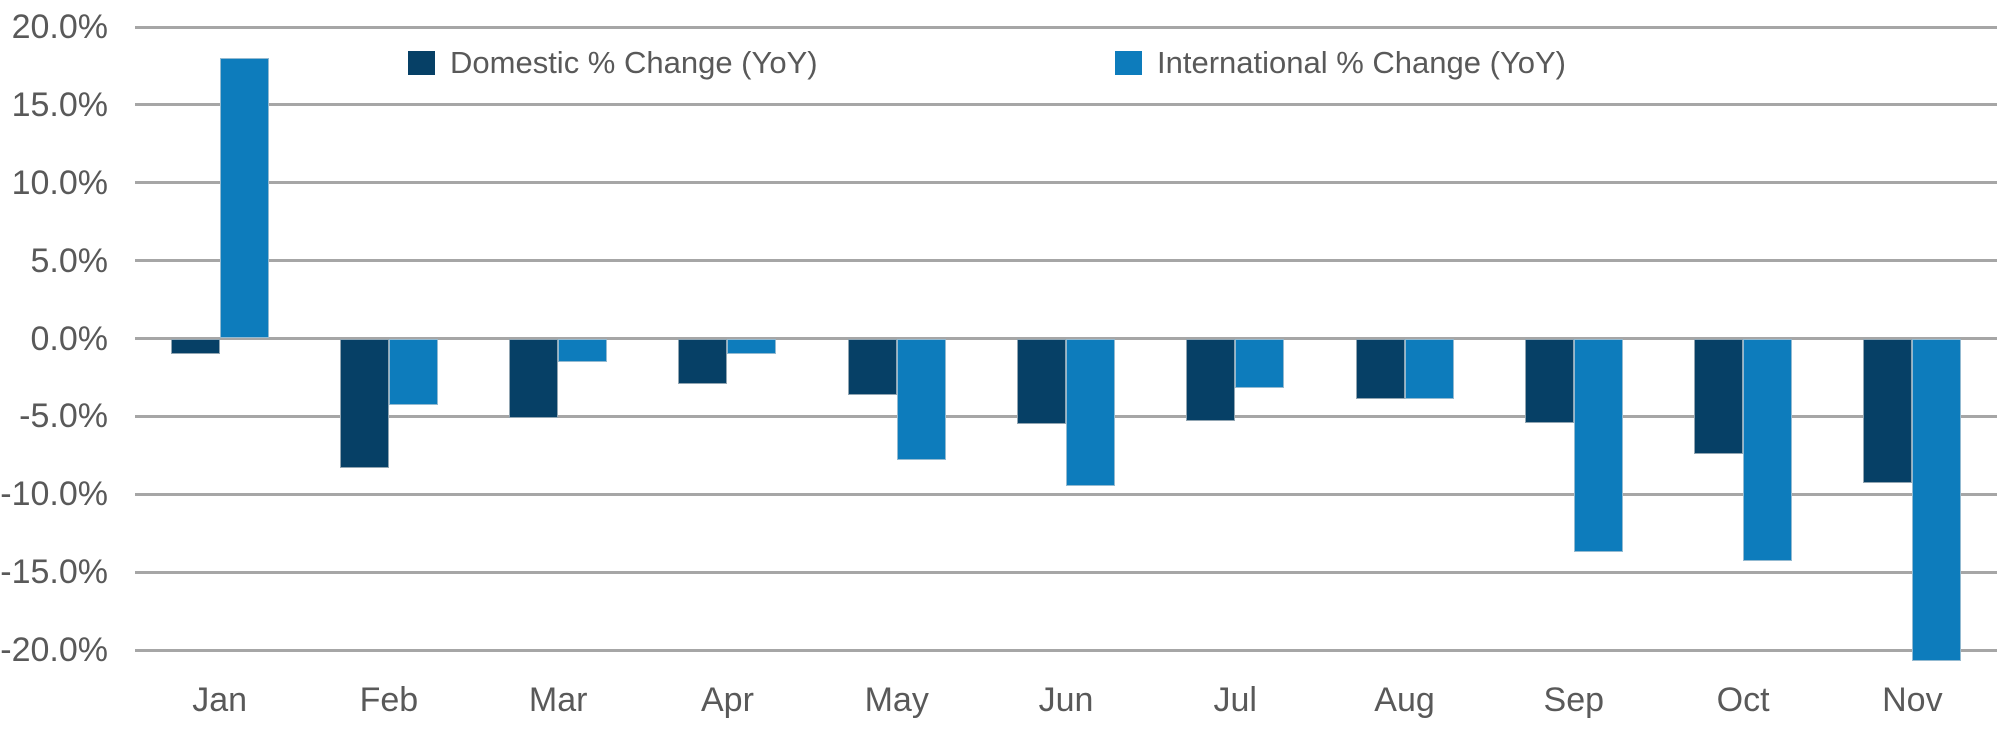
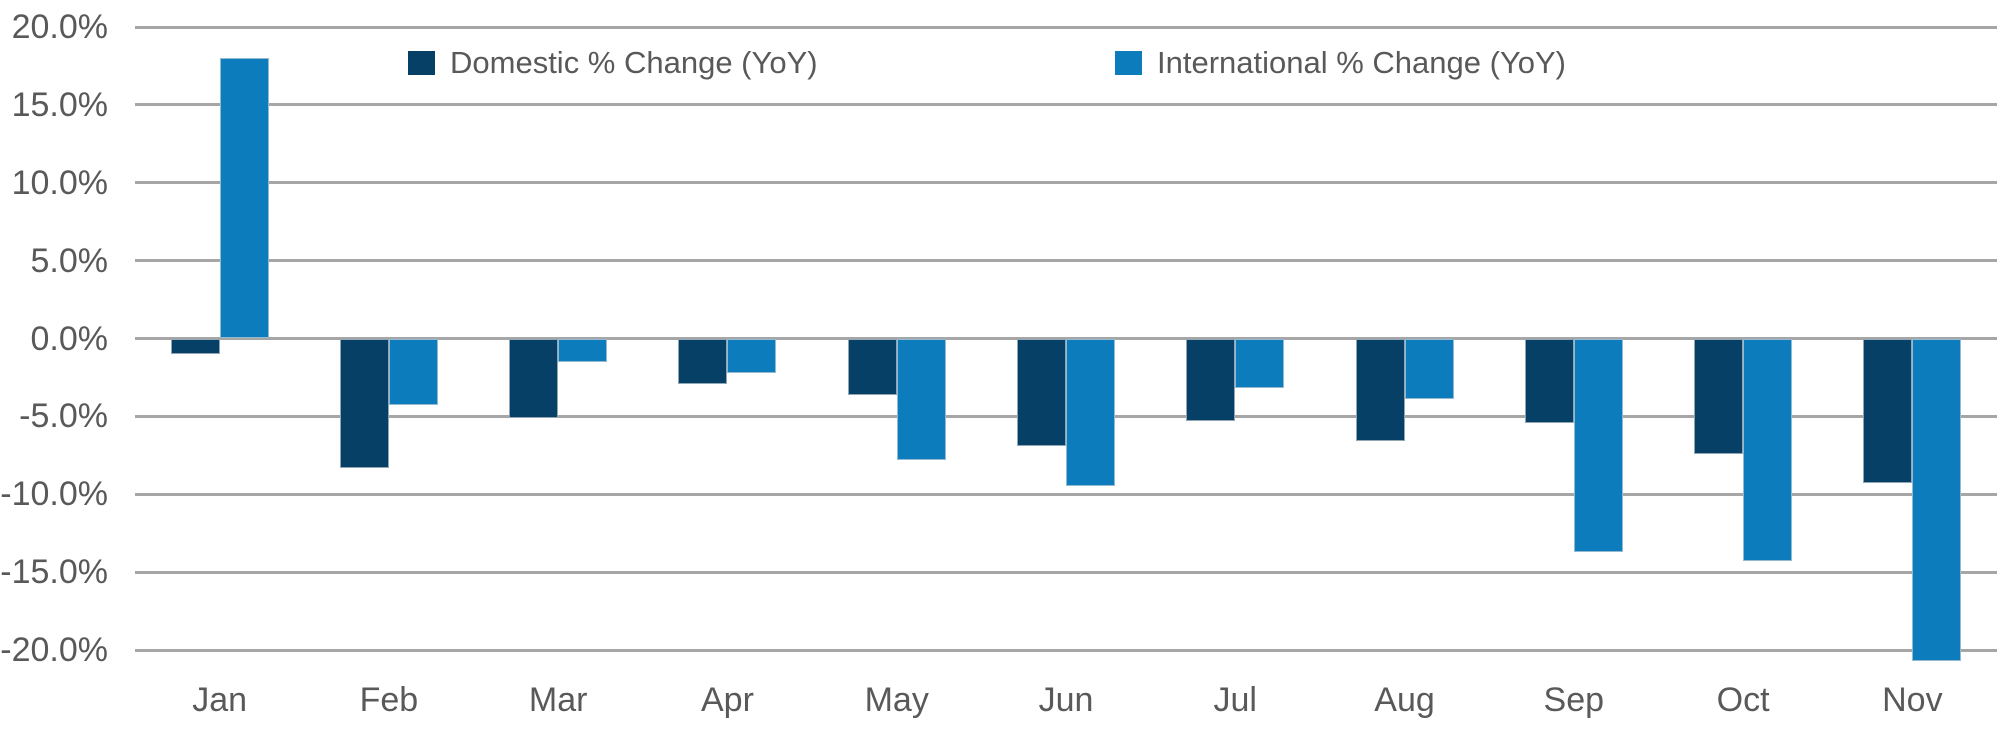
International % Change (YoY)/Apr: -1.0% -> -2.2%
Domestic % Change (YoY)/Jun: -5.5% -> -6.9%
Domestic % Change (YoY)/Aug: -3.9% -> -6.6%
